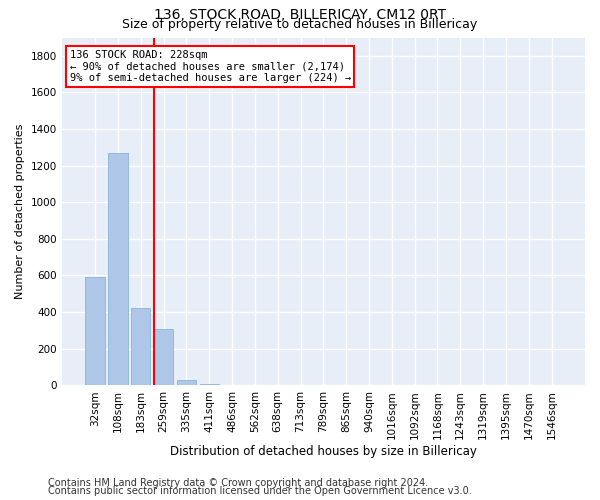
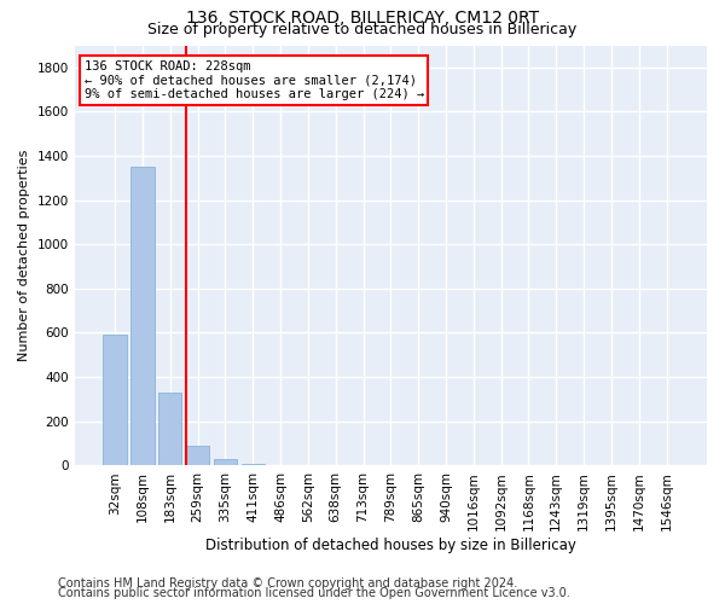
108sqm: 1270 -> 1350
183sqm: 420 -> 330
259sqm: 310 -> 90
